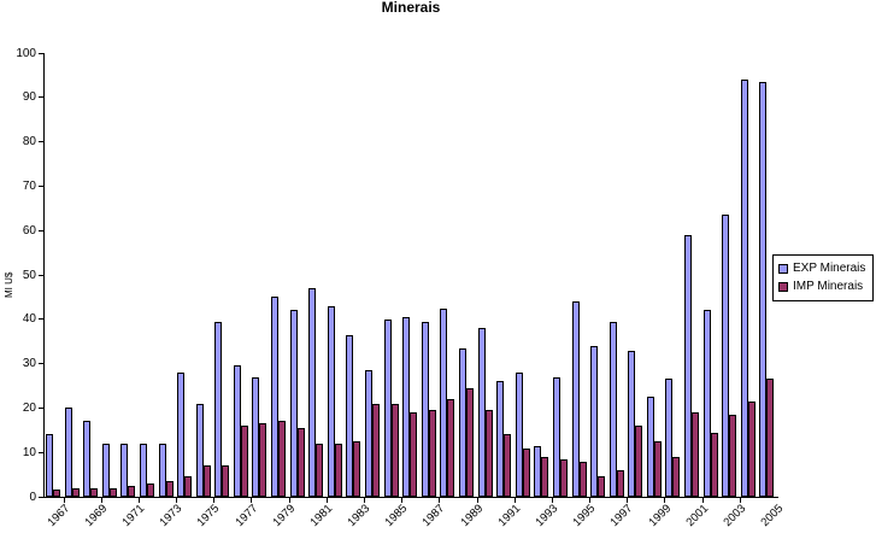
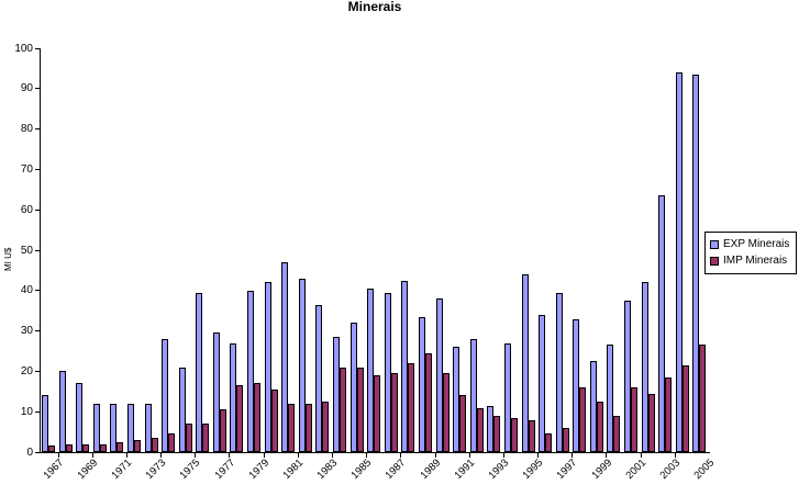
IMP Minerais/1977: 16 -> 10
EXP Minerais/1979: 45 -> 40
EXP Minerais/1985: 40 -> 32
EXP Minerais/2001: 59 -> 38
IMP Minerais/2001: 19 -> 16
